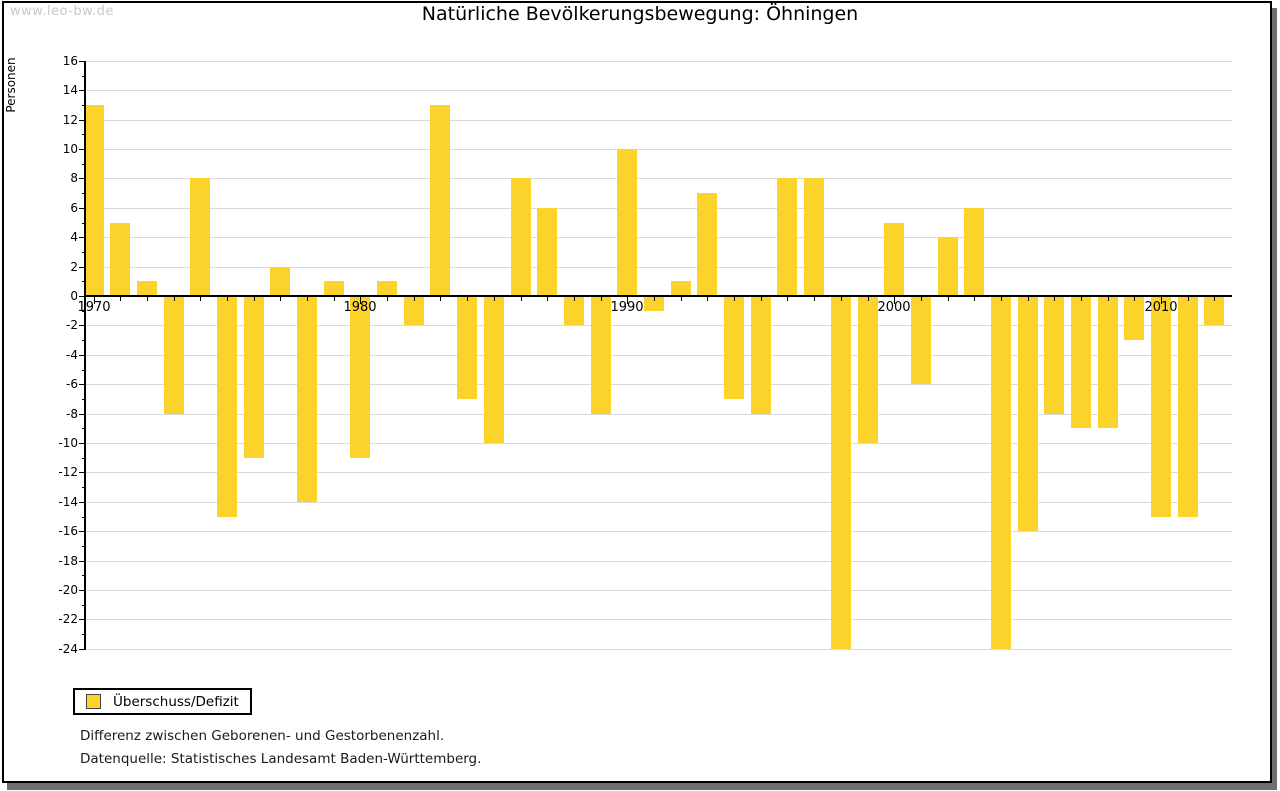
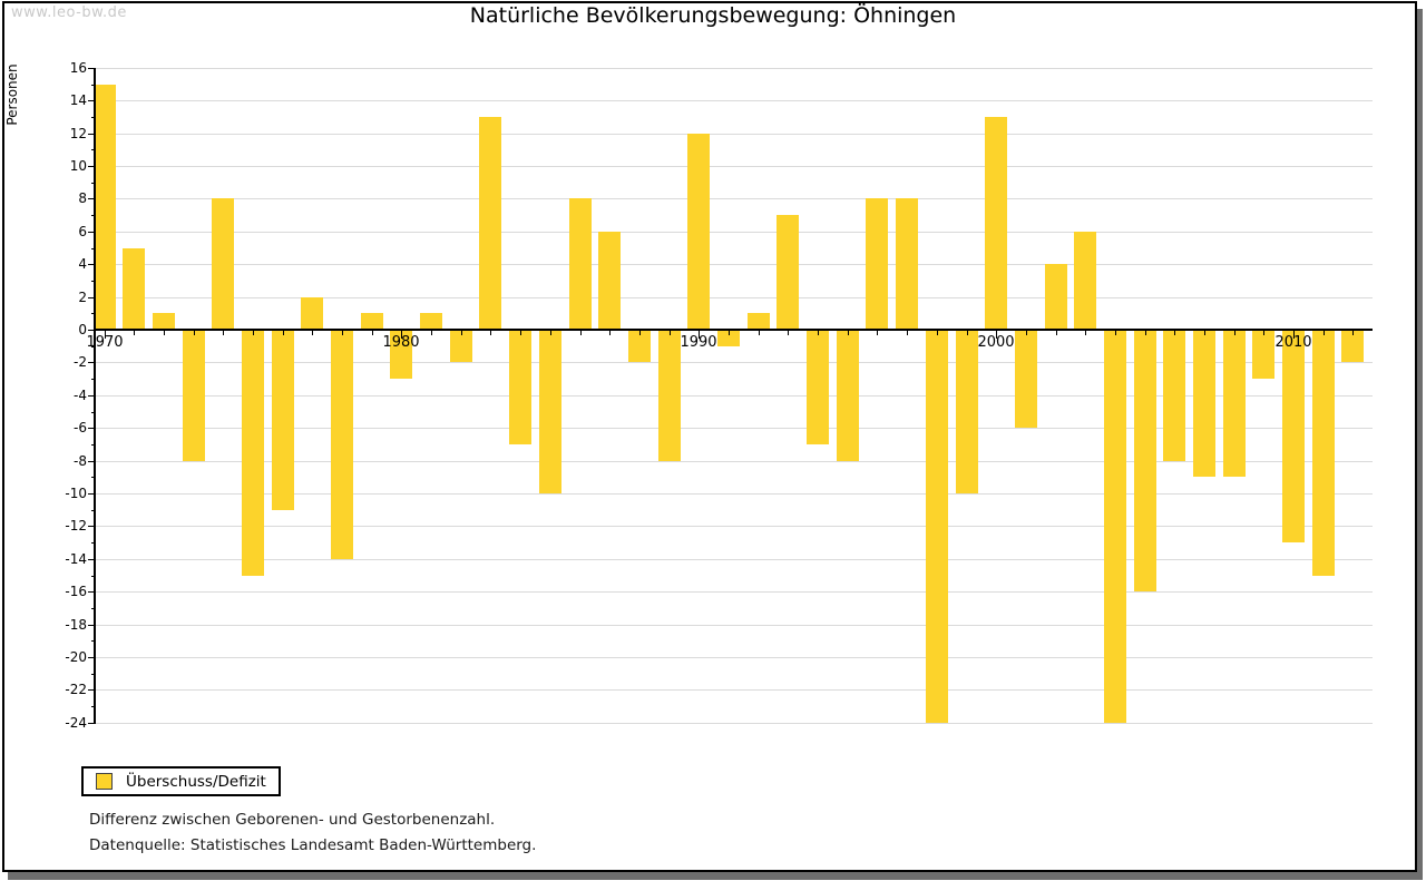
1970: 13 -> 15
1980: -11 -> -3
1990: 10 -> 12
2000: 5 -> 13
2010: -15 -> -13
